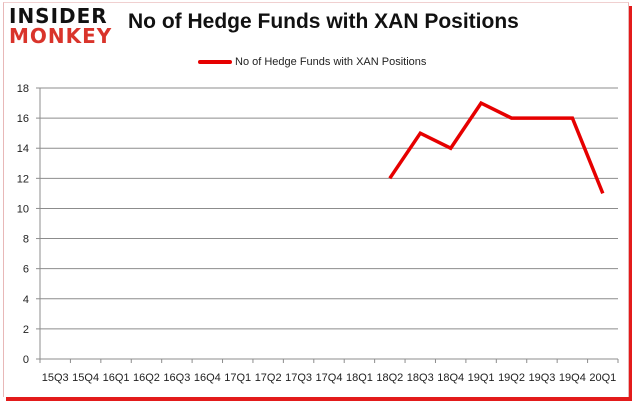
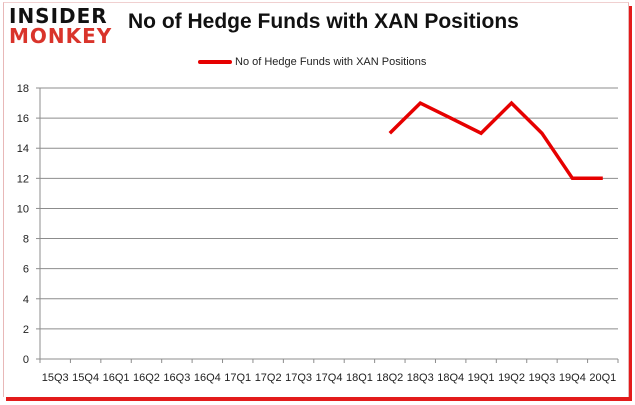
18Q2: 12 -> 15
18Q3: 15 -> 17
18Q4: 14 -> 16
19Q1: 17 -> 15
19Q2: 16 -> 17
19Q3: 16 -> 15
19Q4: 16 -> 12
20Q1: 11 -> 12
